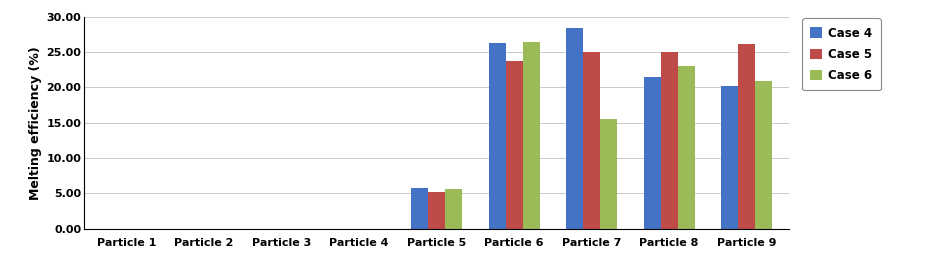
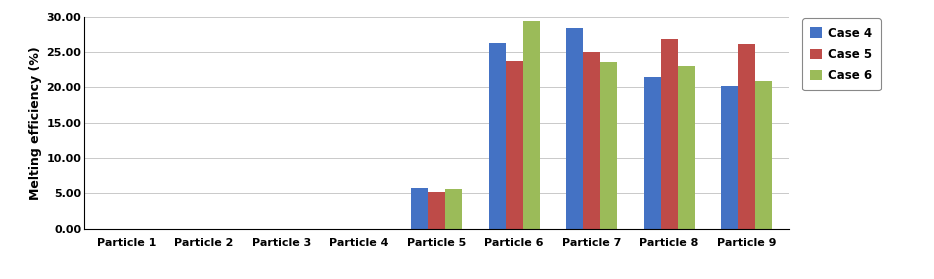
Case 6/Particle 6: 26.4 -> 29.4
Case 6/Particle 7: 15.6 -> 23.6
Case 5/Particle 8: 25.0 -> 26.8
